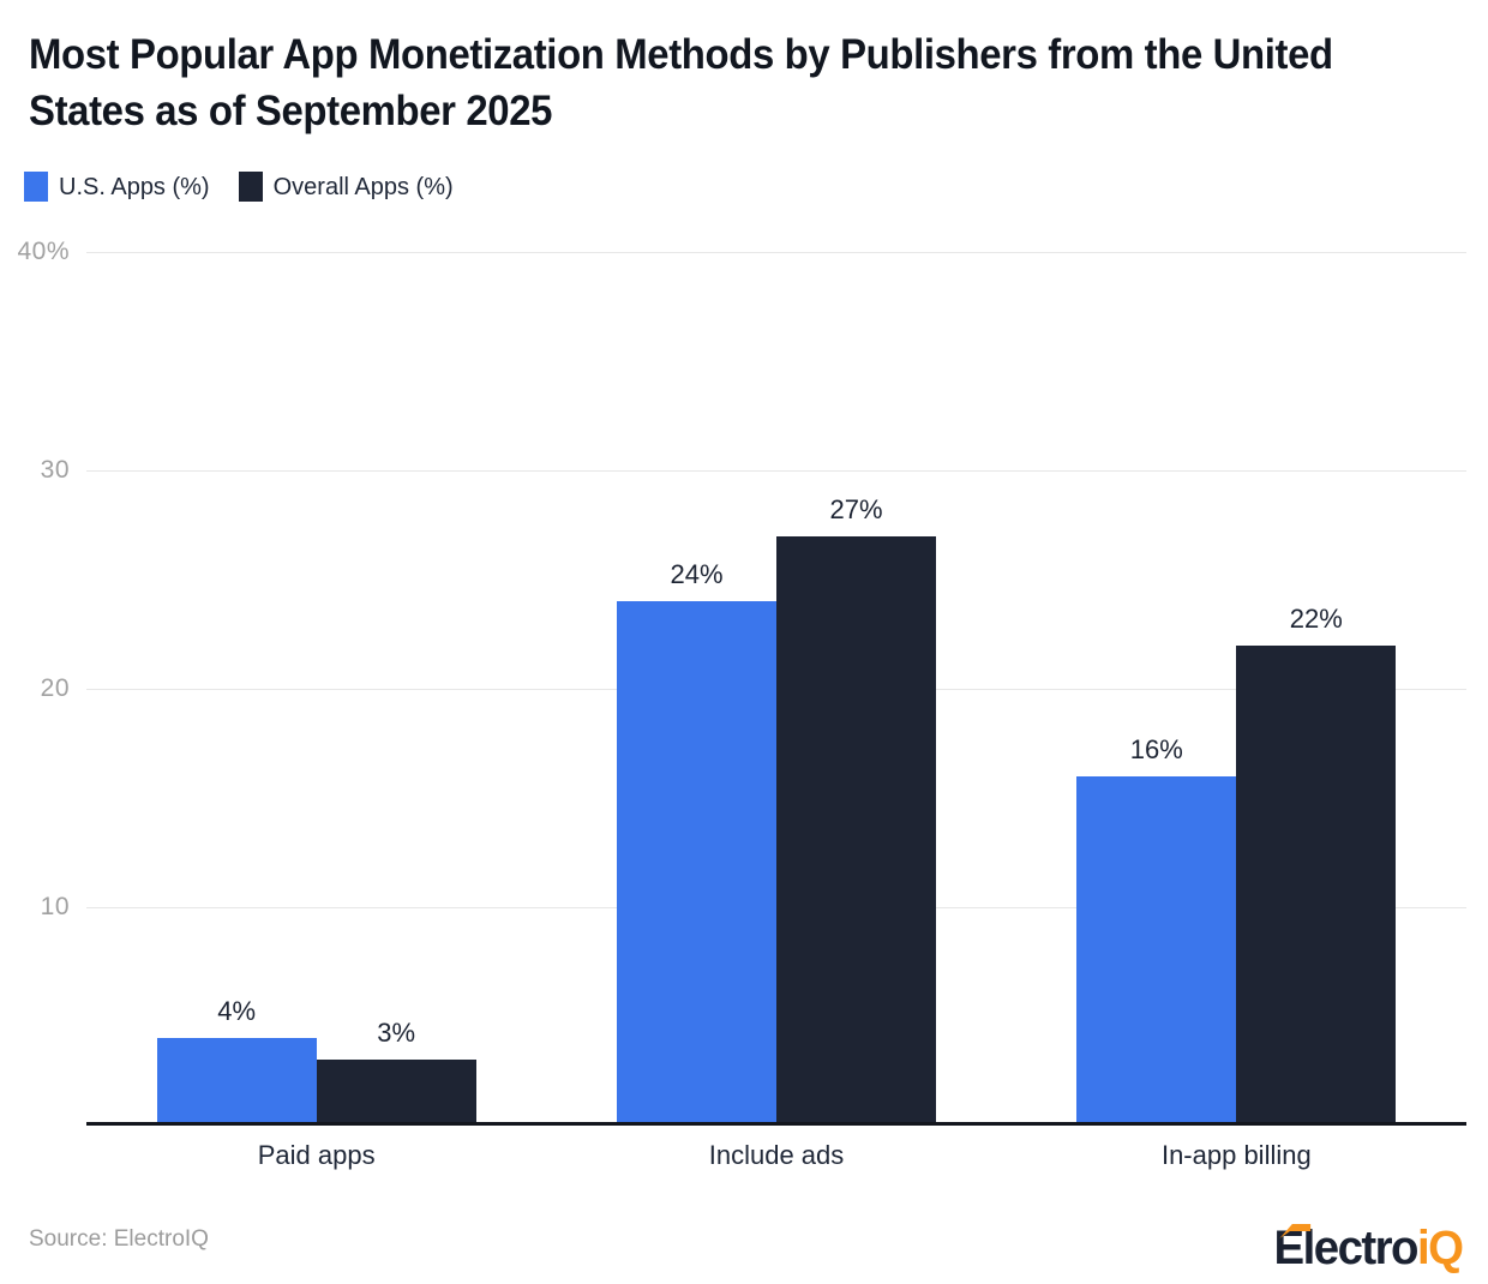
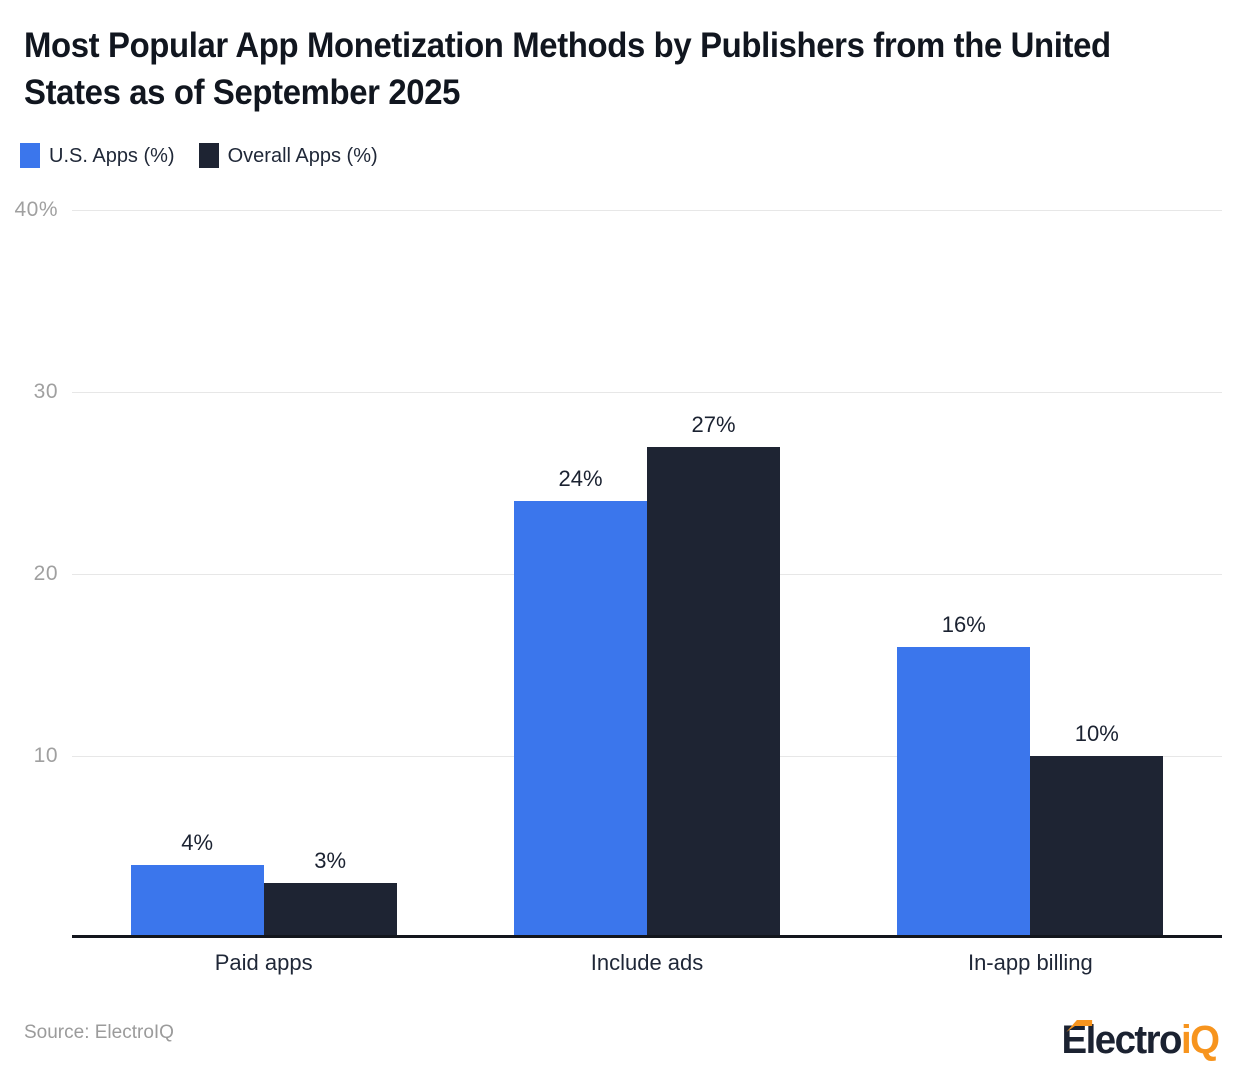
Overall Apps (%)/In-app billing: 22% -> 10%
